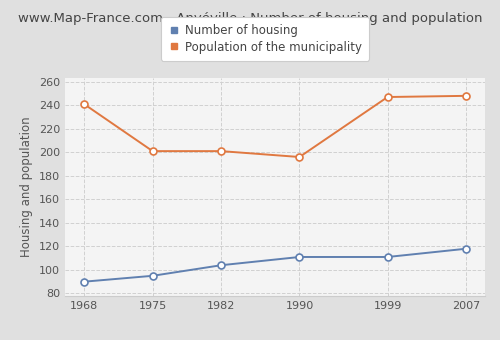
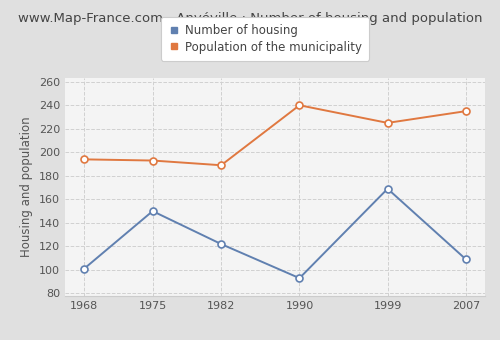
Number of housing/1968: 90 -> 101
Population of the municipality/1968: 241 -> 194
Number of housing/1975: 95 -> 150
Population of the municipality/1975: 201 -> 193
Number of housing/1982: 104 -> 122
Population of the municipality/1982: 201 -> 189
Number of housing/1990: 111 -> 93
Population of the municipality/1990: 196 -> 240
Number of housing/1999: 111 -> 169
Population of the municipality/1999: 247 -> 225
Number of housing/2007: 118 -> 109
Population of the municipality/2007: 248 -> 235
